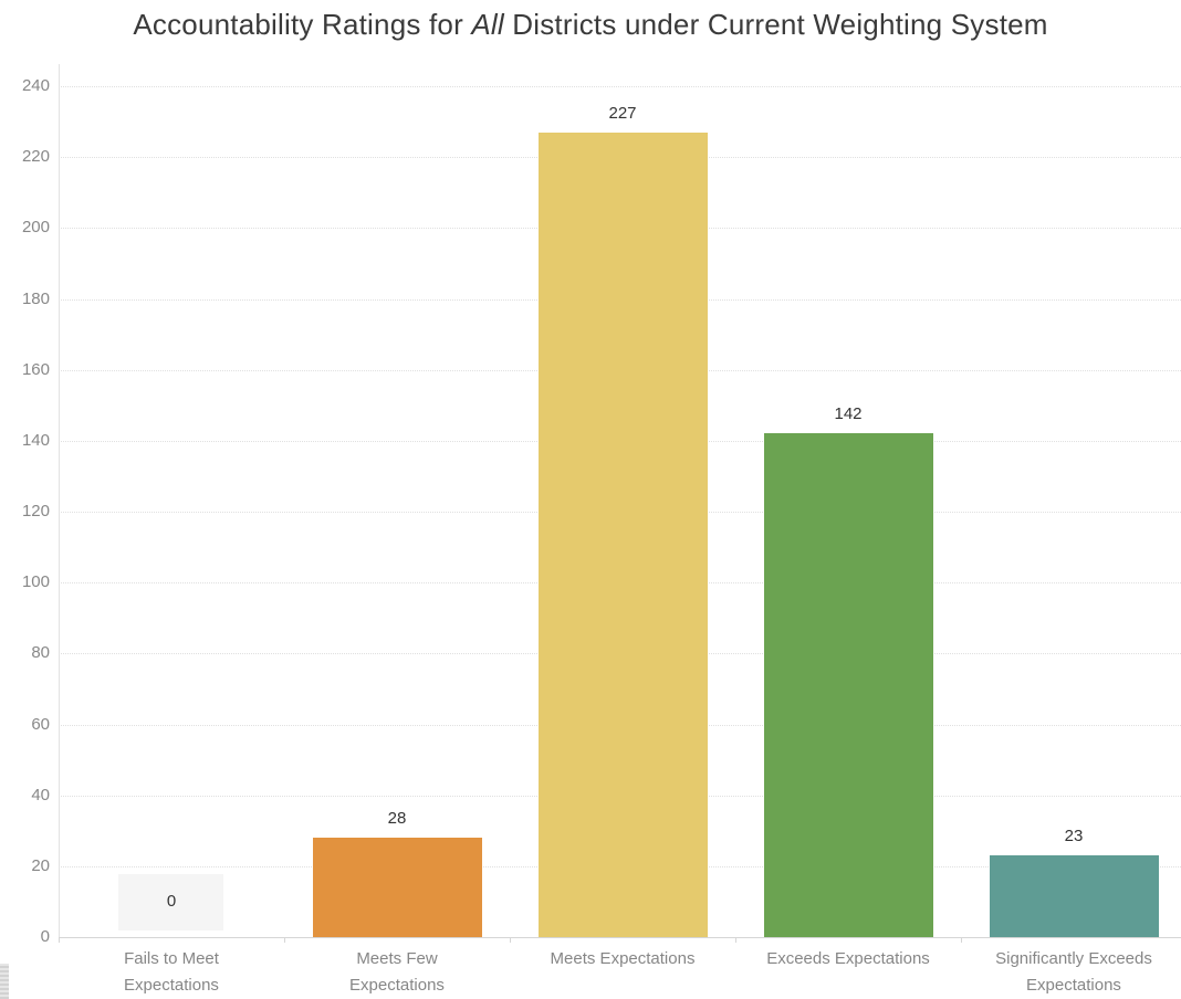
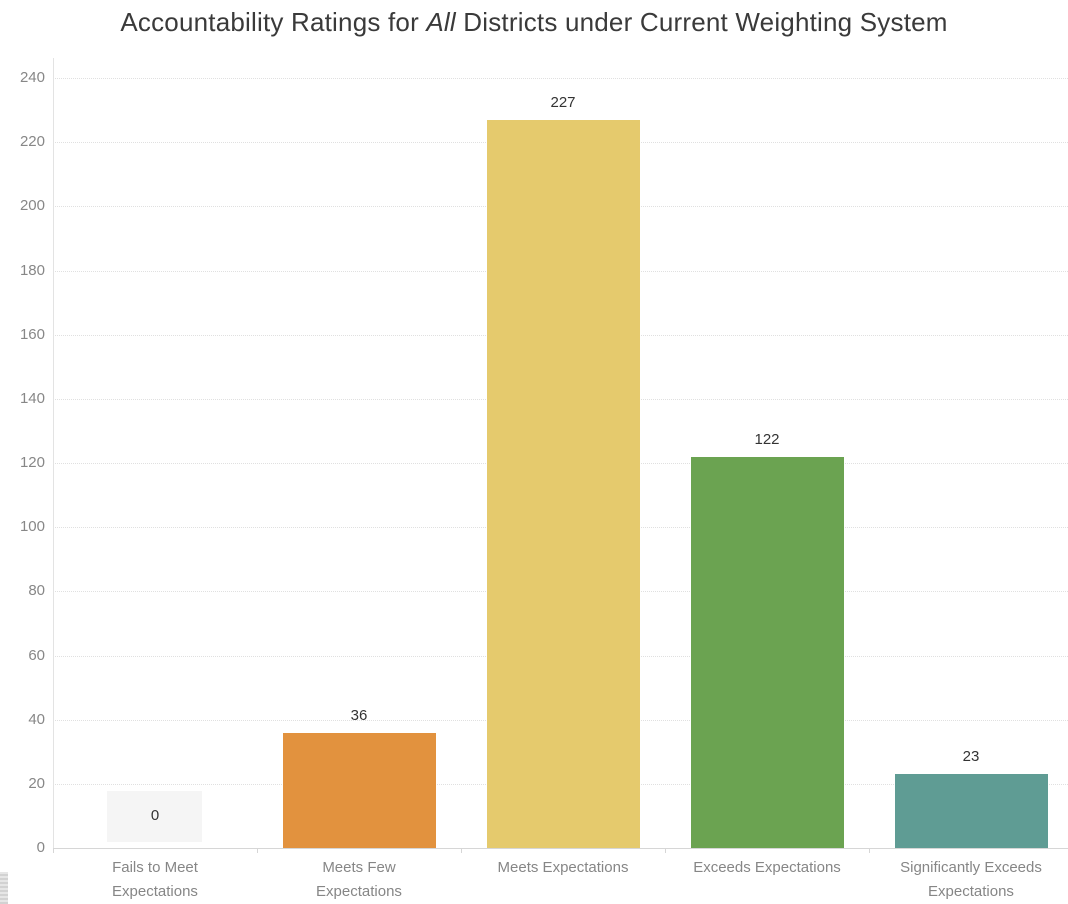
Meets Few Expectations: 28 -> 36
Exceeds Expectations: 142 -> 122
